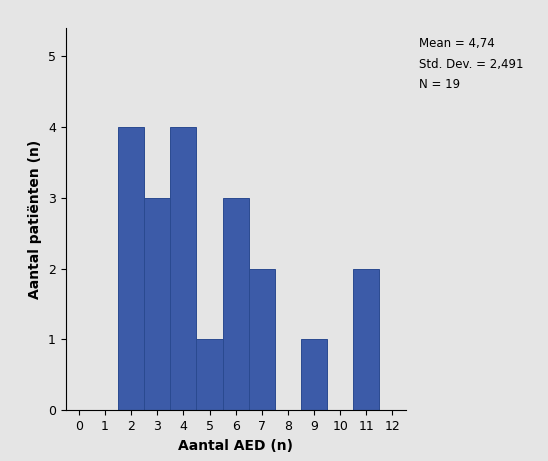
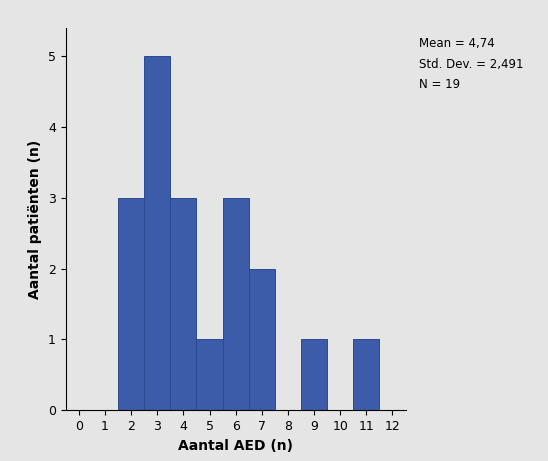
2: 4 -> 3
3: 3 -> 5
4: 4 -> 3
11: 2 -> 1
